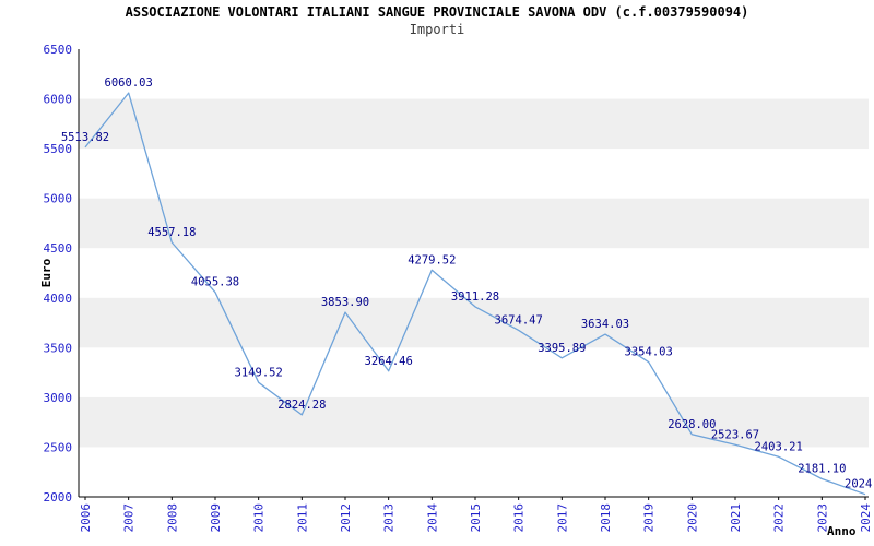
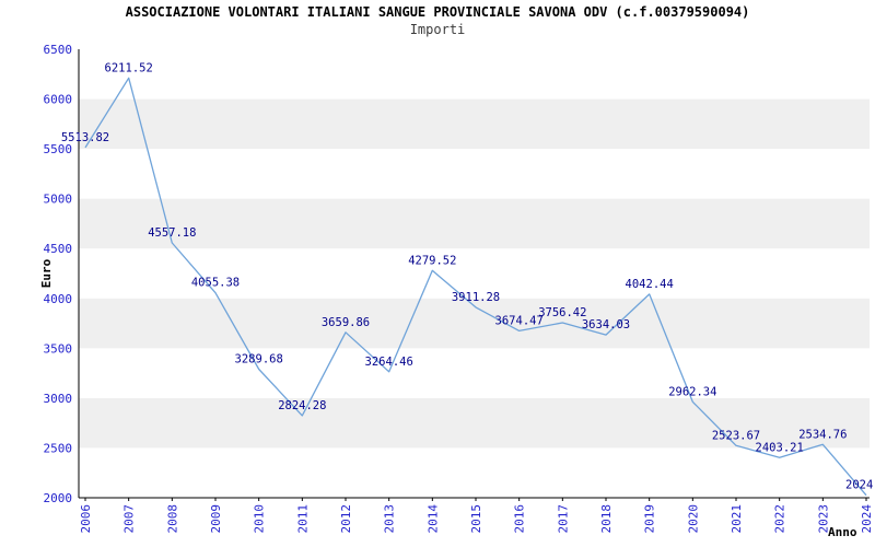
2007: 6060.03 -> 6211.52
2010: 3149.52 -> 3289.68
2012: 3853.90 -> 3659.86
2017: 3395.89 -> 3756.42
2019: 3354.03 -> 4042.44
2020: 2628.00 -> 2962.34
2023: 2181.10 -> 2534.76
